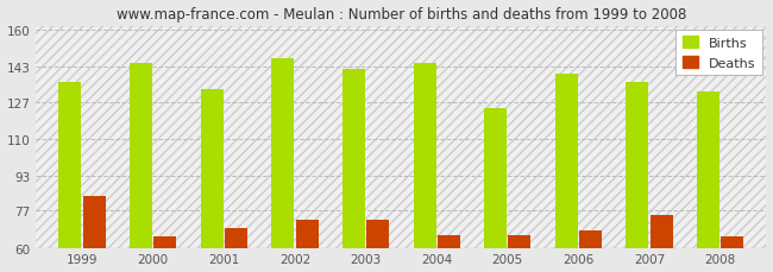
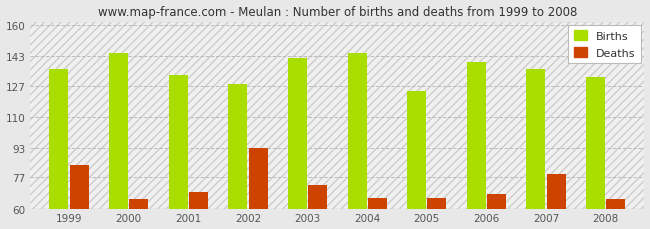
Births/2002: 147 -> 128
Deaths/2002: 73 -> 93
Deaths/2007: 75 -> 79
